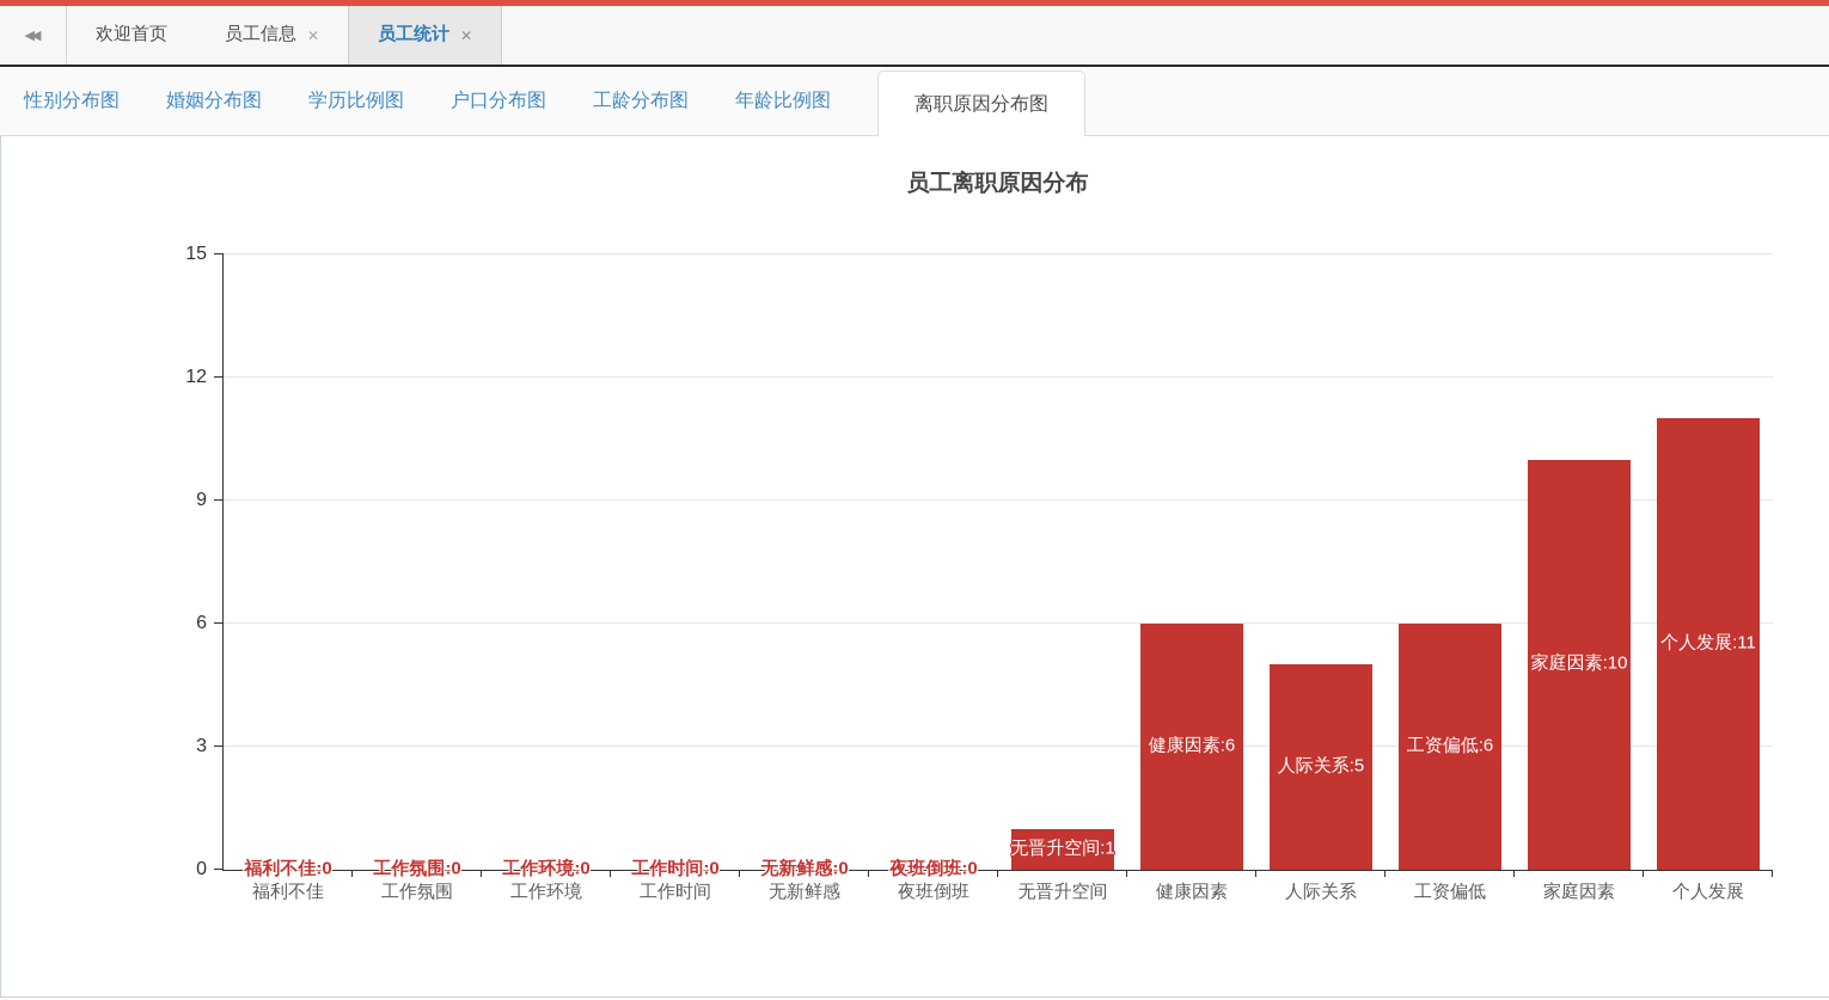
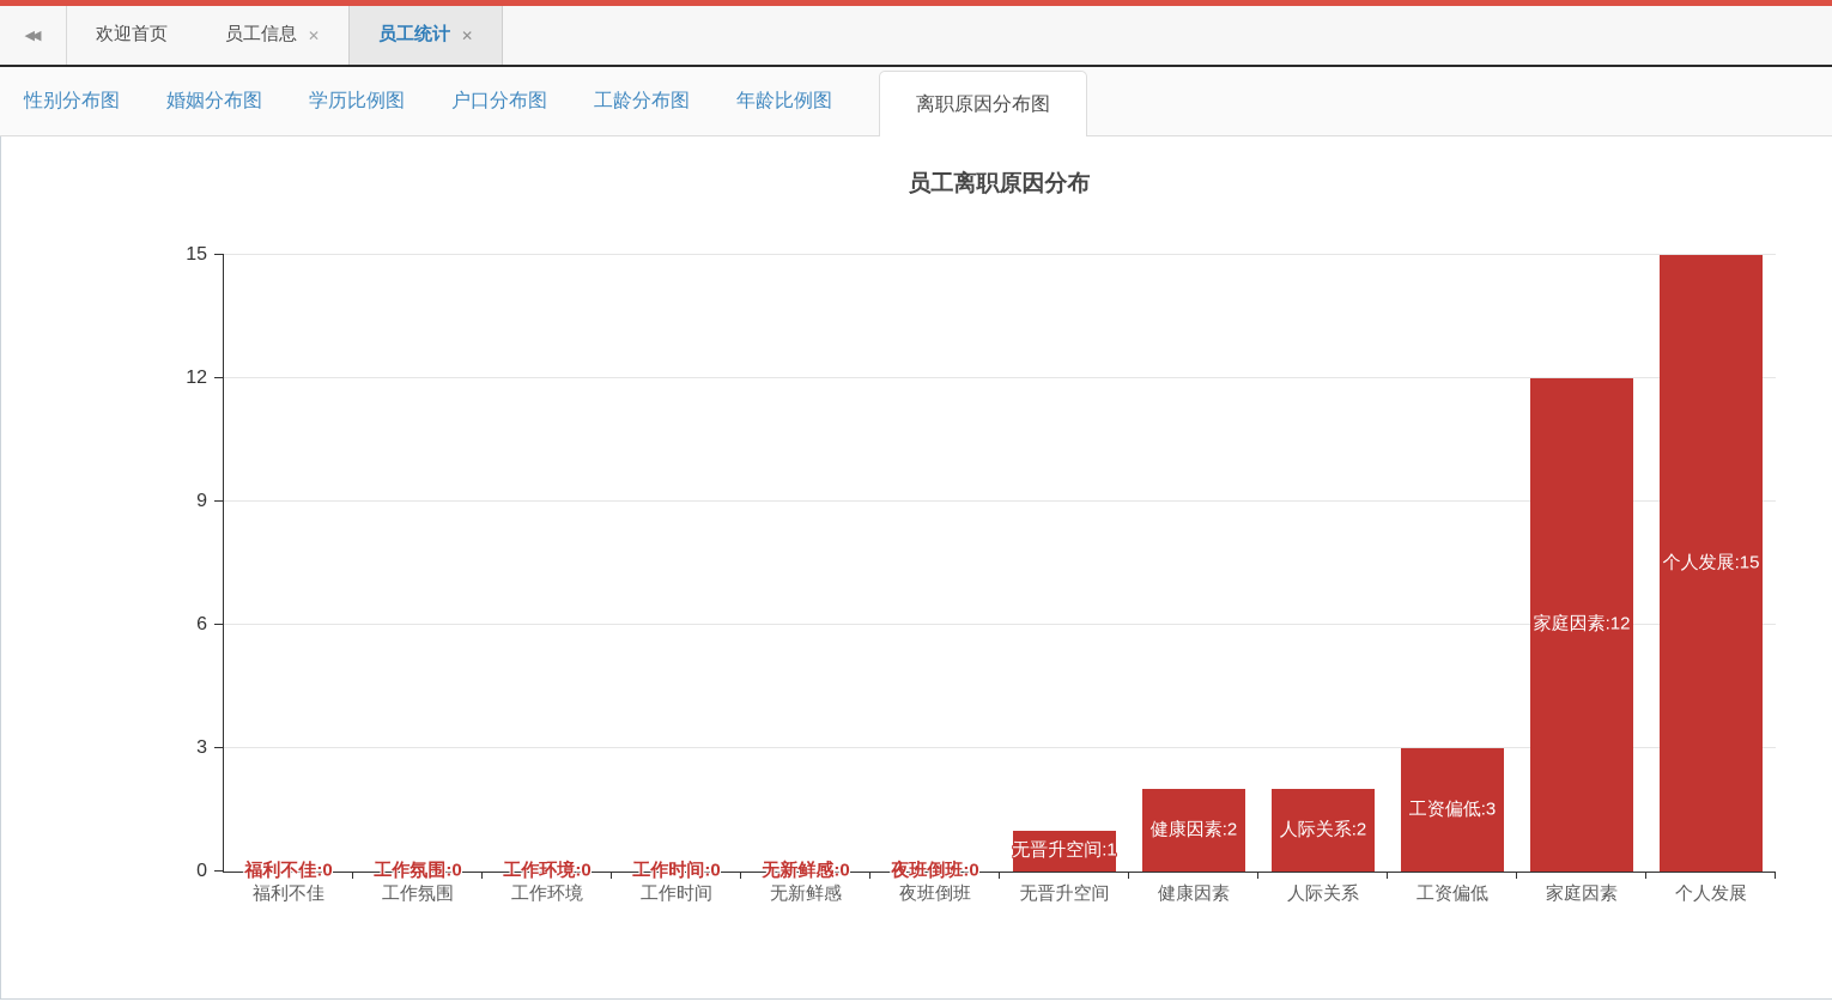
健康因素: 6 -> 2
人际关系: 5 -> 2
工资偏低: 6 -> 3
家庭因素: 10 -> 12
个人发展: 11 -> 15
